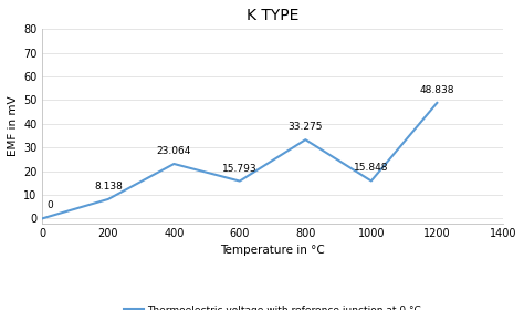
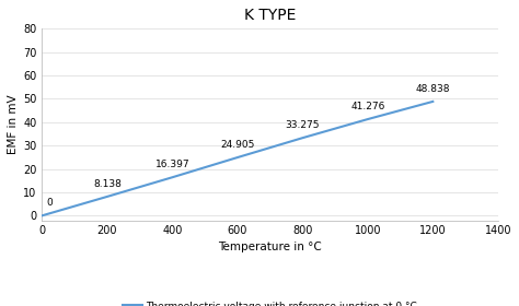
400: 23.064 -> 16.397
600: 15.793 -> 24.905
1000: 15.848 -> 41.276
